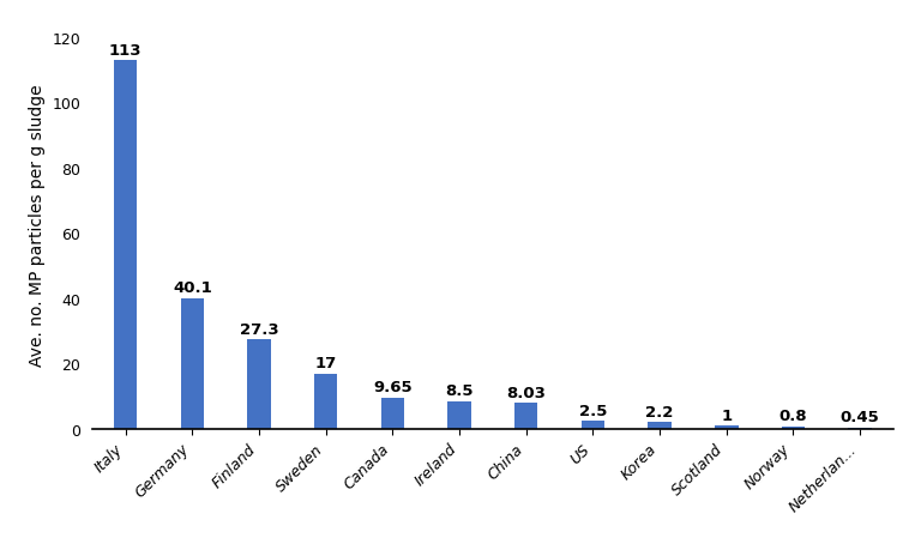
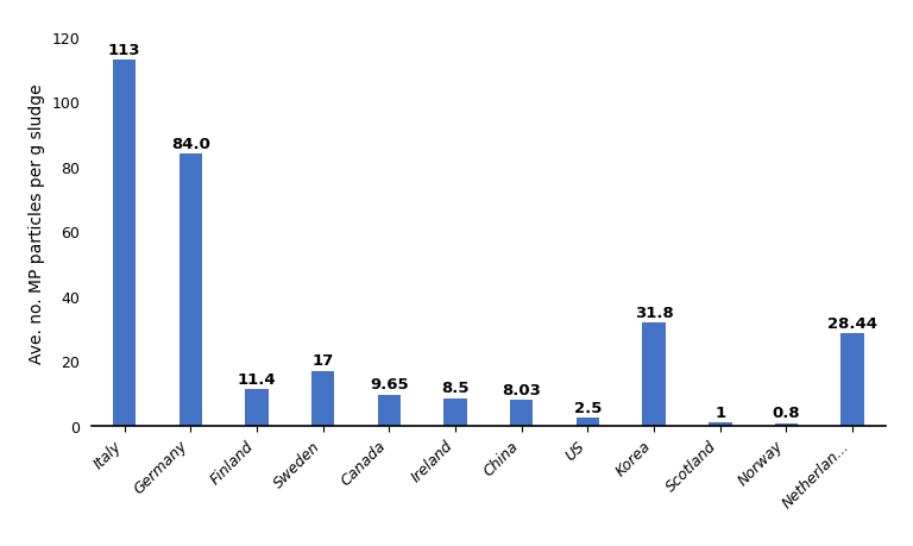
Germany: 40.1 -> 84.0
Finland: 27.3 -> 11.4
Korea: 2.2 -> 31.8
Netherlan...: 0.45 -> 28.44
